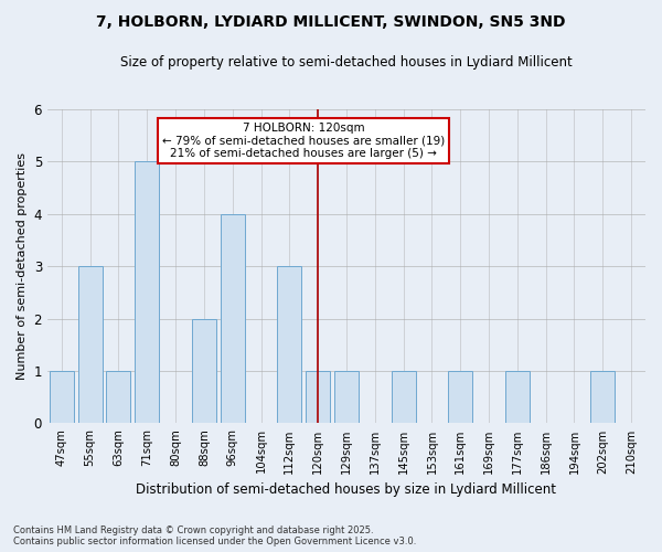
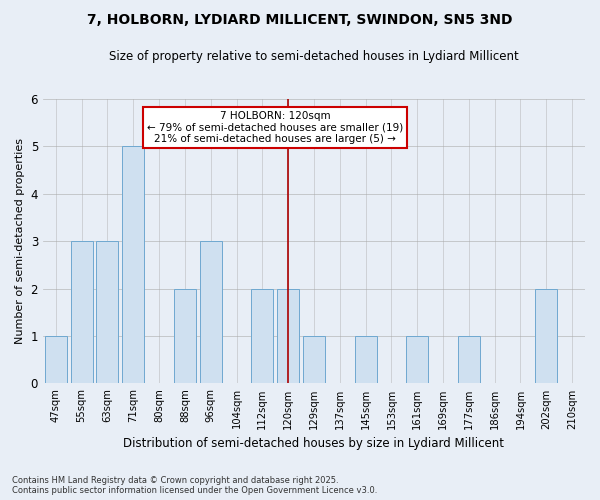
63sqm: 1 -> 3
96sqm: 4 -> 3
112sqm: 3 -> 2
120sqm: 1 -> 2
202sqm: 1 -> 2
